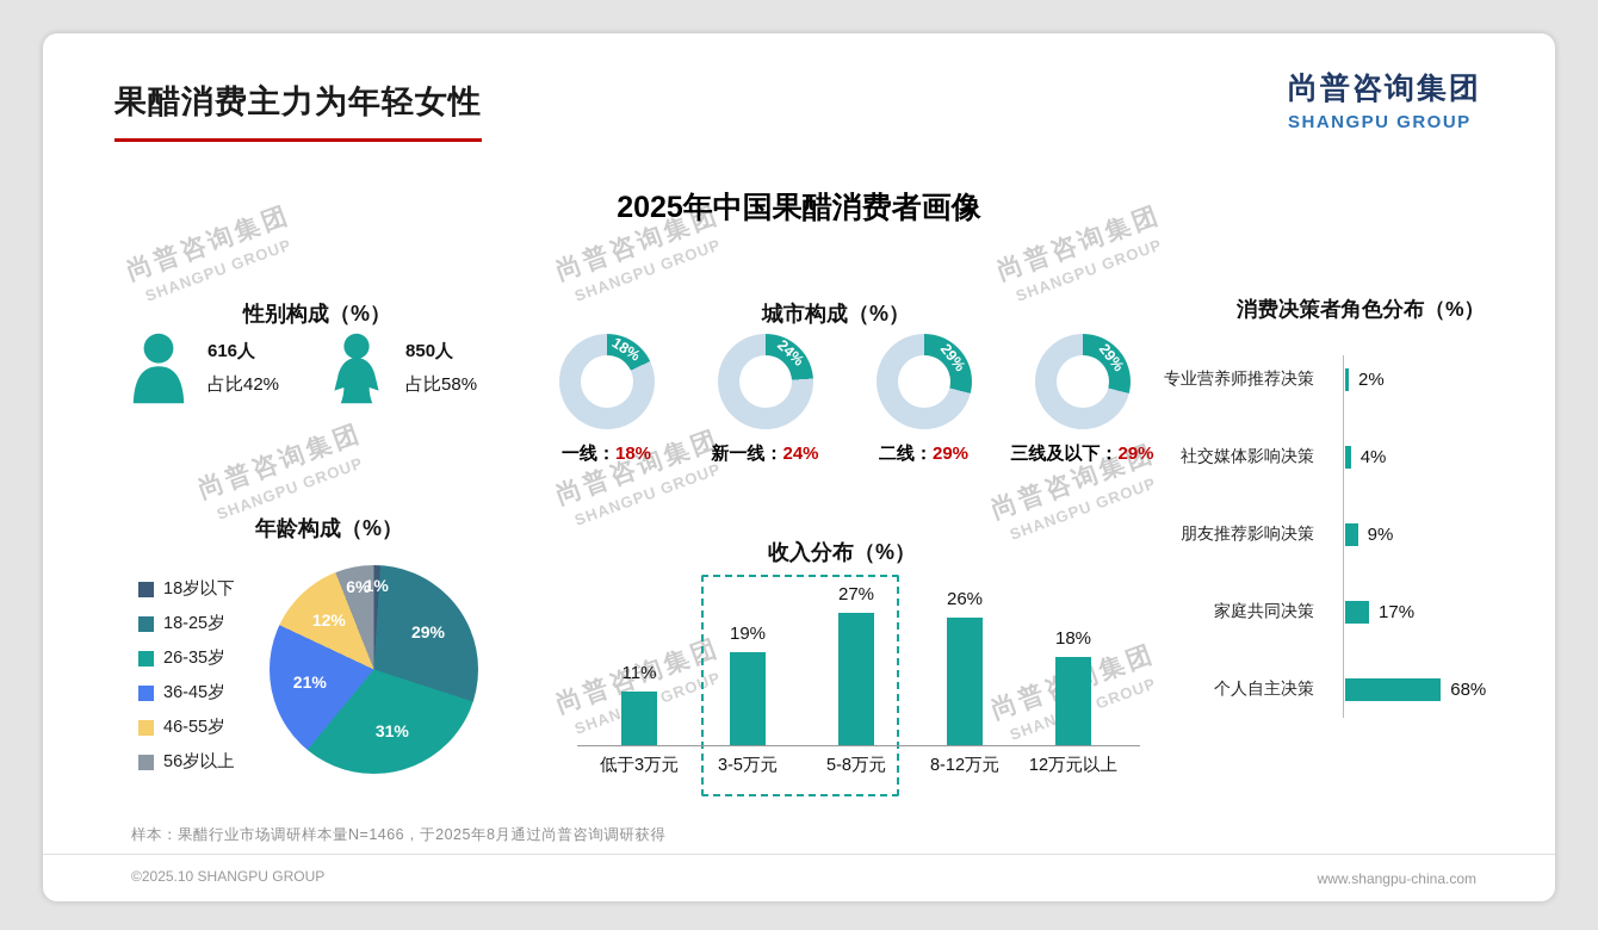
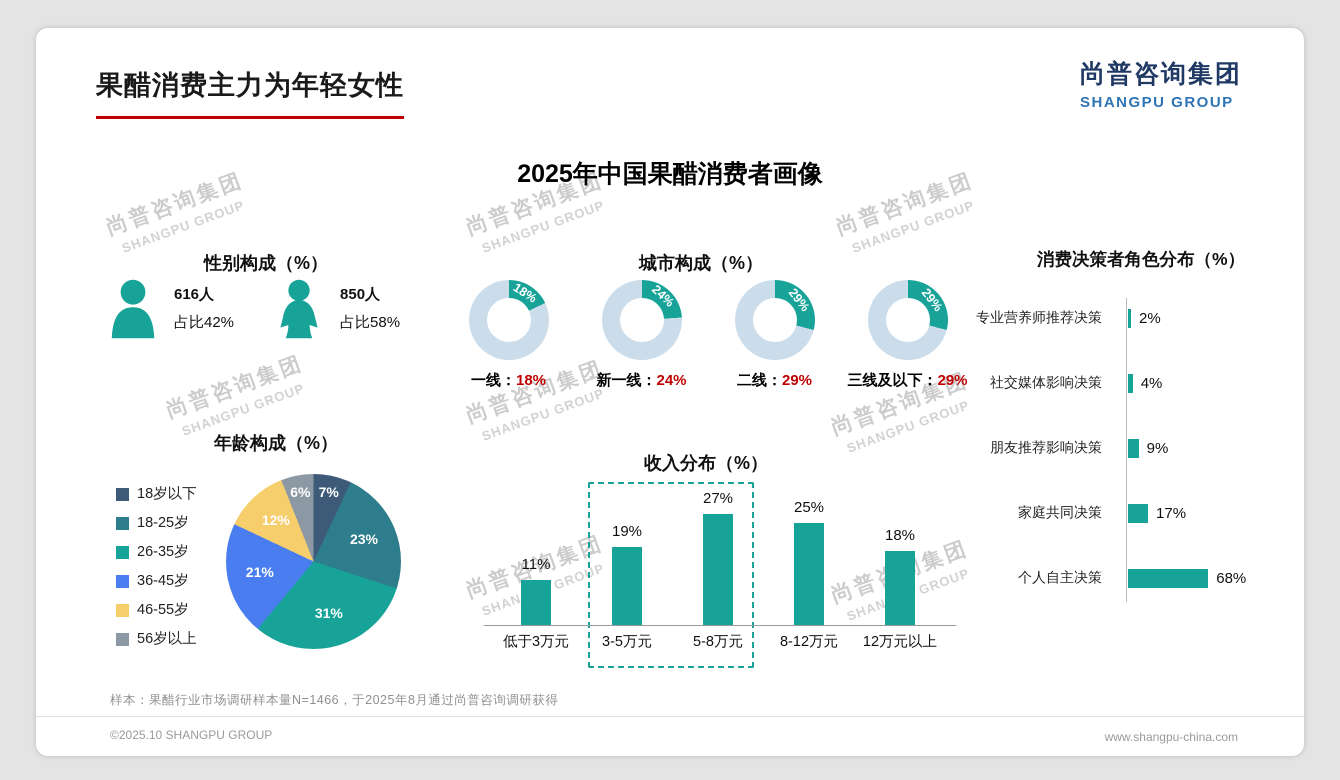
年龄构成（%）/18岁以下: 1% -> 7%
年龄构成（%）/18-25岁: 29% -> 23%
收入分布（%）/8-12万元: 26% -> 25%
